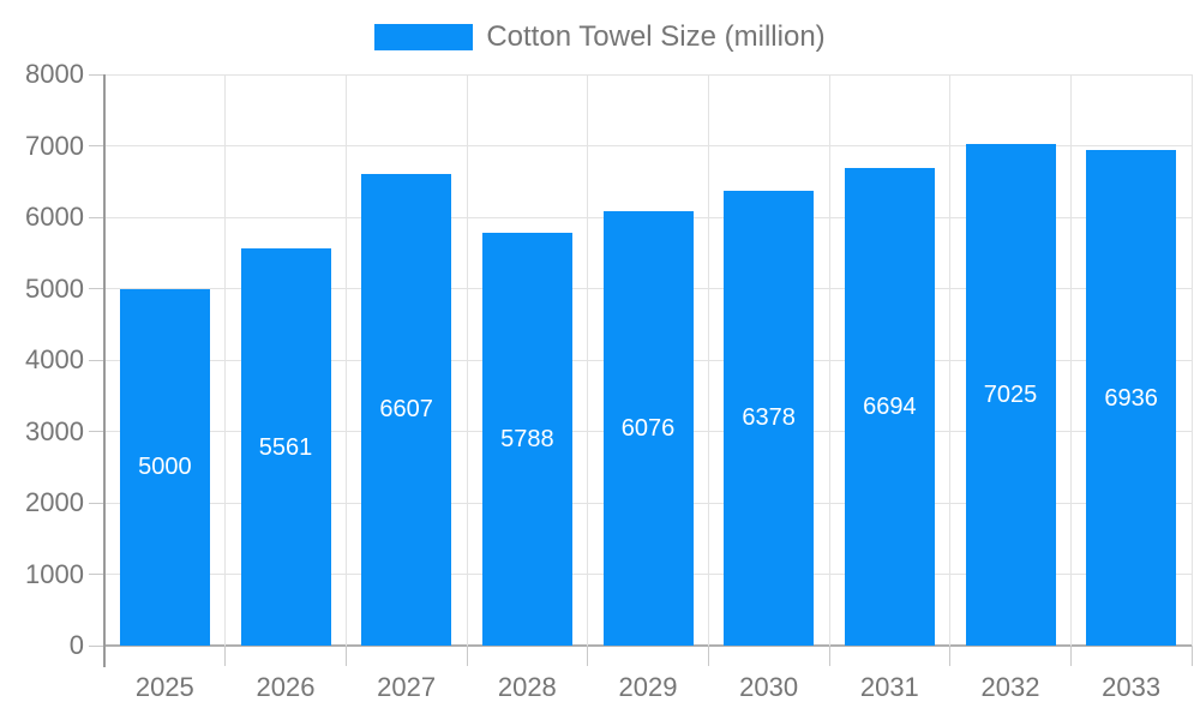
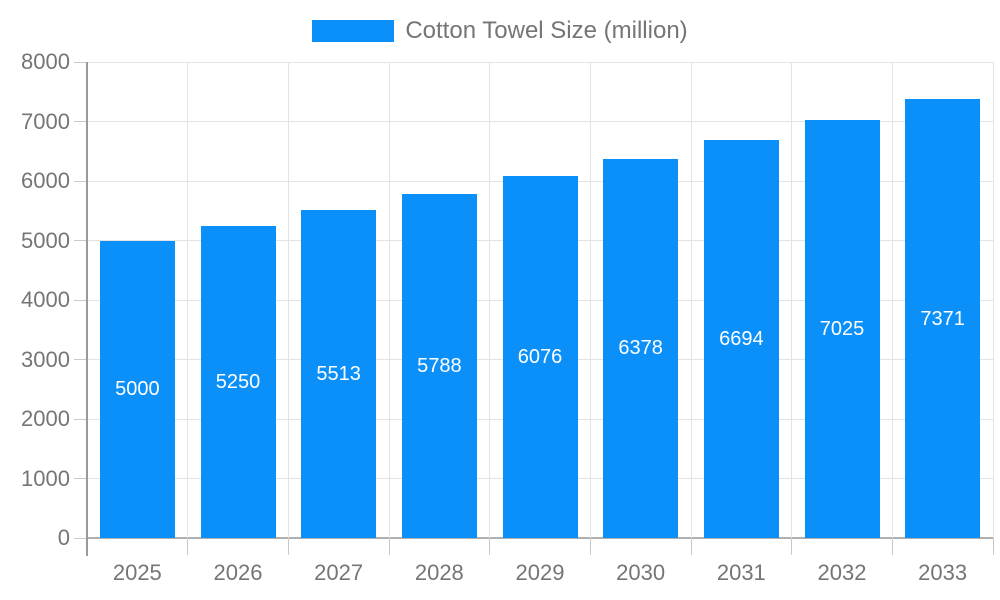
2026: 5561 -> 5250
2027: 6607 -> 5513
2033: 6936 -> 7371
